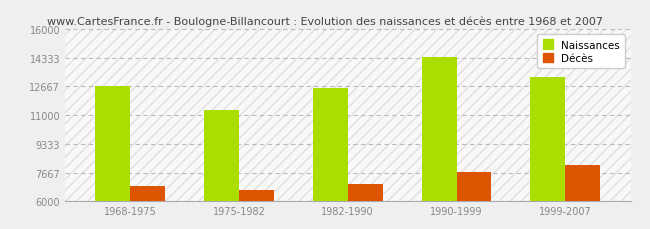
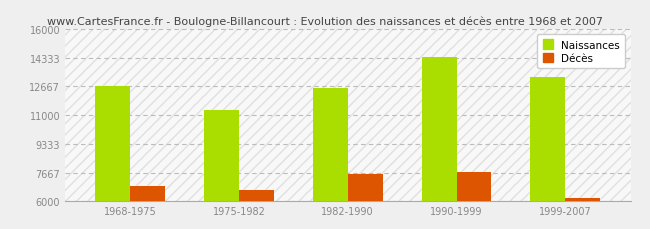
Décès/1982-1990: 7000 -> 7600
Décès/1999-2007: 8100 -> 6200
